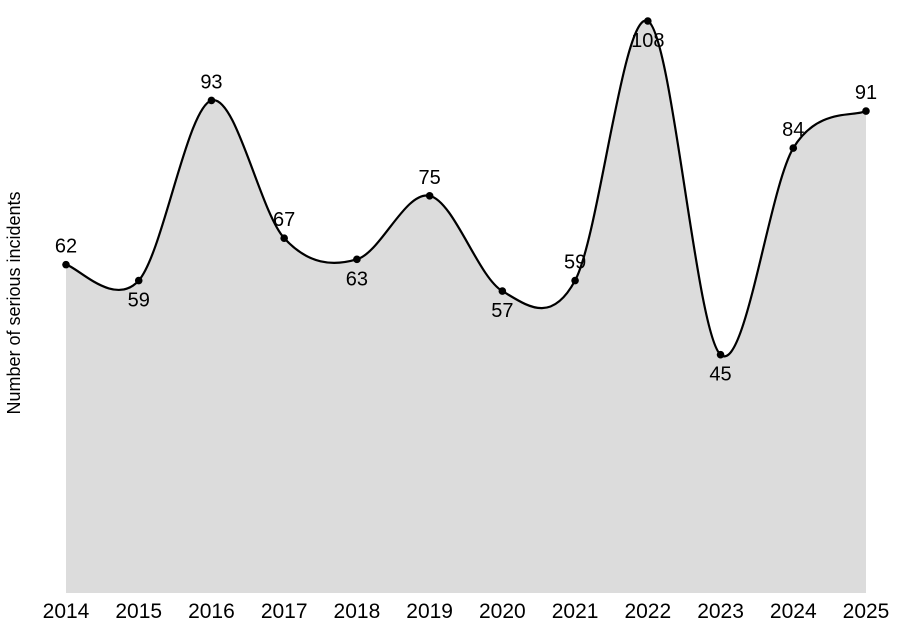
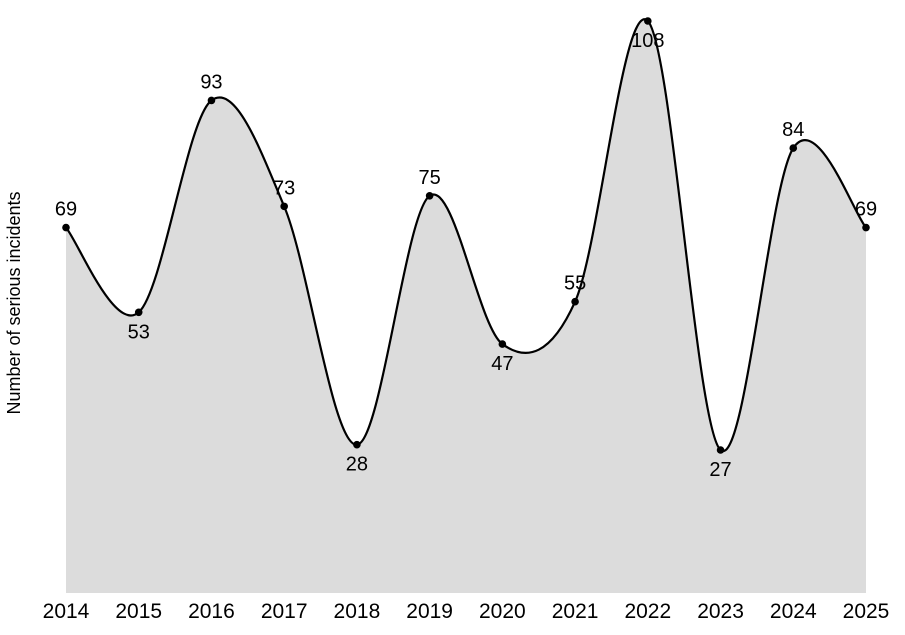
2014: 62 -> 69
2015: 59 -> 53
2017: 67 -> 73
2018: 63 -> 28
2020: 57 -> 47
2021: 59 -> 55
2023: 45 -> 27
2025: 91 -> 69
